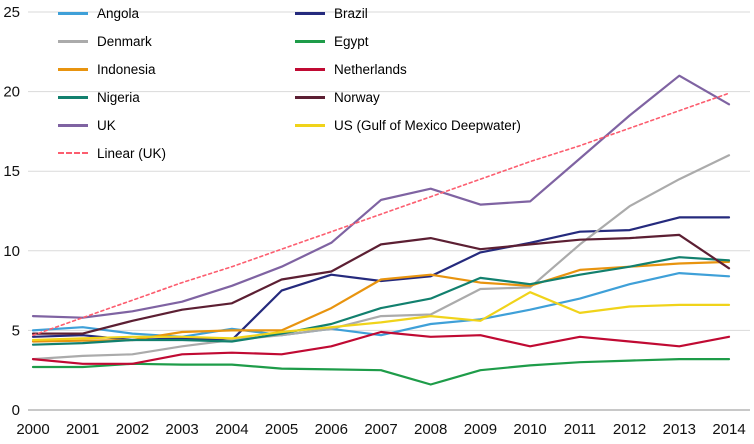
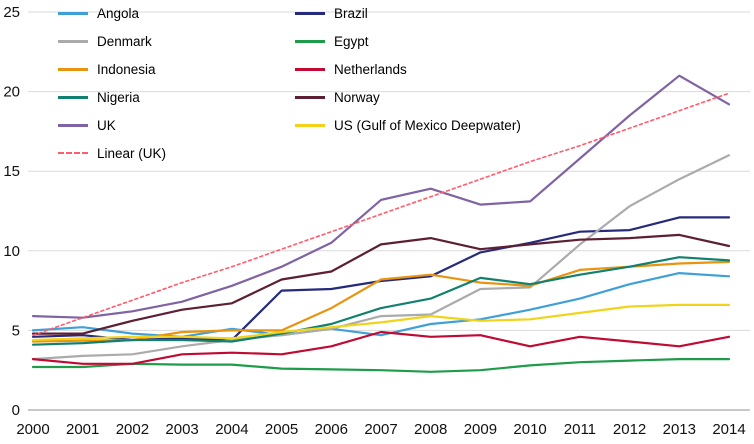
Brazil/2006: 8.5 -> 7.6
Egypt/2008: 1.6 -> 2.4
US (Gulf of Mexico Deepwater)/2010: 7.4 -> 5.7
Norway/2014: 8.9 -> 10.3
